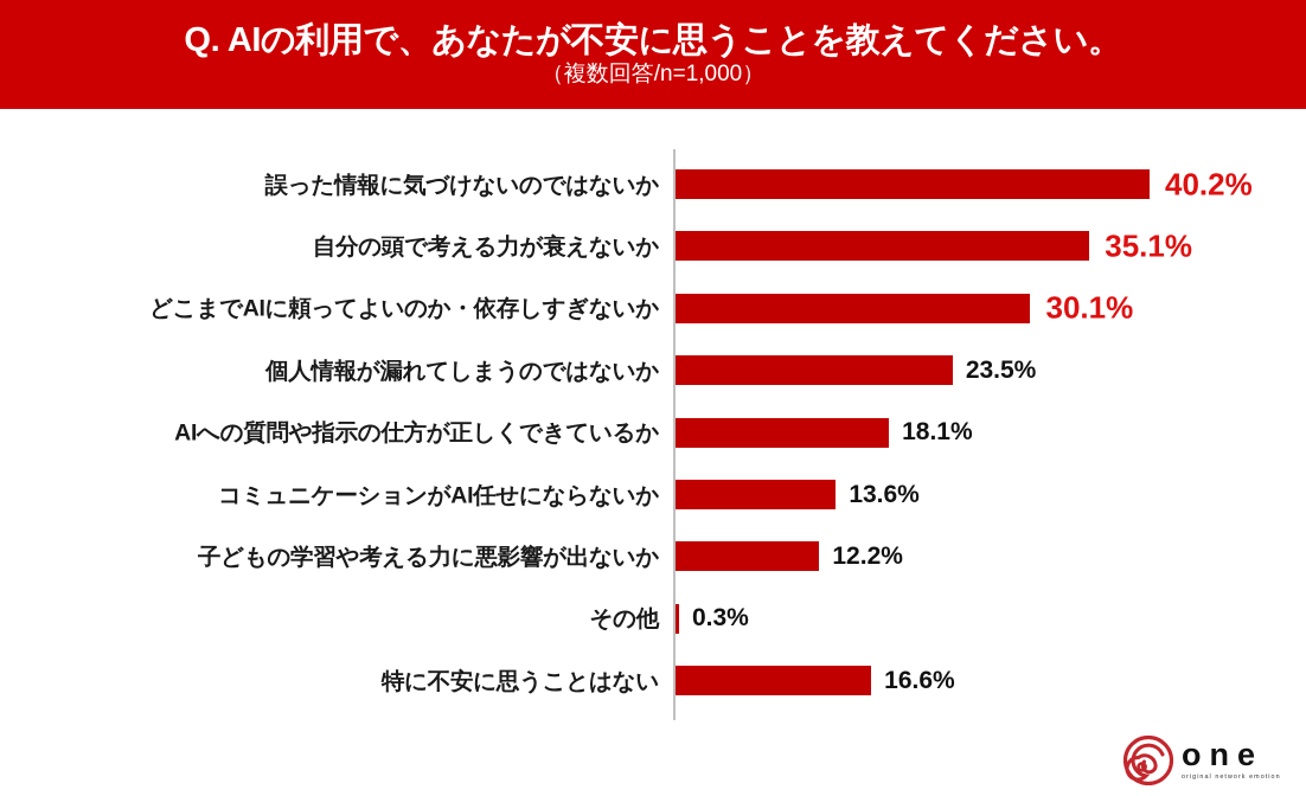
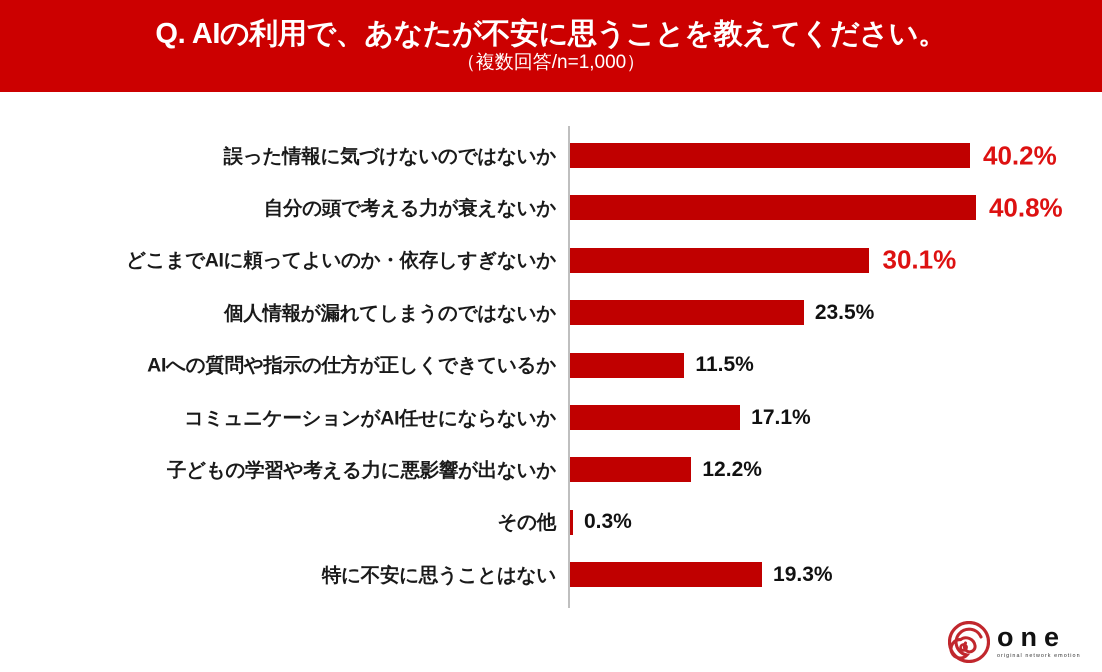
自分の頭で考える力が衰えないか: 35.1% -> 40.8%
AIへの質問や指示の仕方が正しくできているか: 18.1% -> 11.5%
コミュニケーションがAI任せにならないか: 13.6% -> 17.1%
特に不安に思うことはない: 16.6% -> 19.3%
